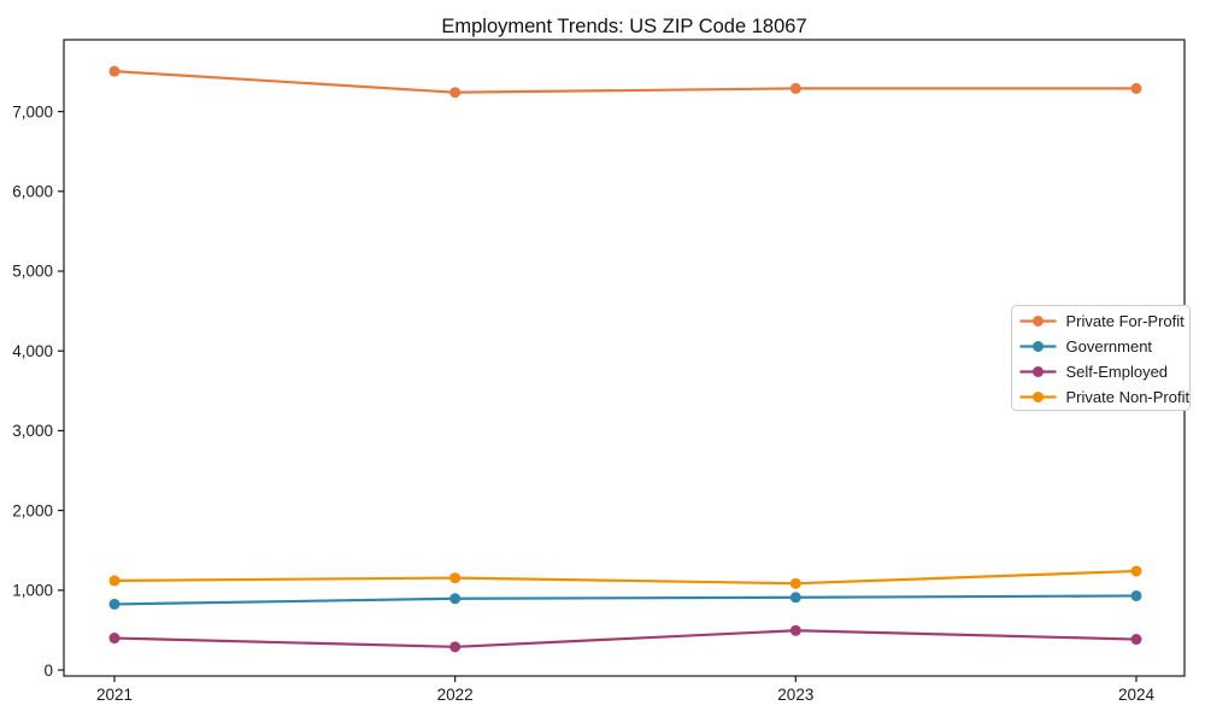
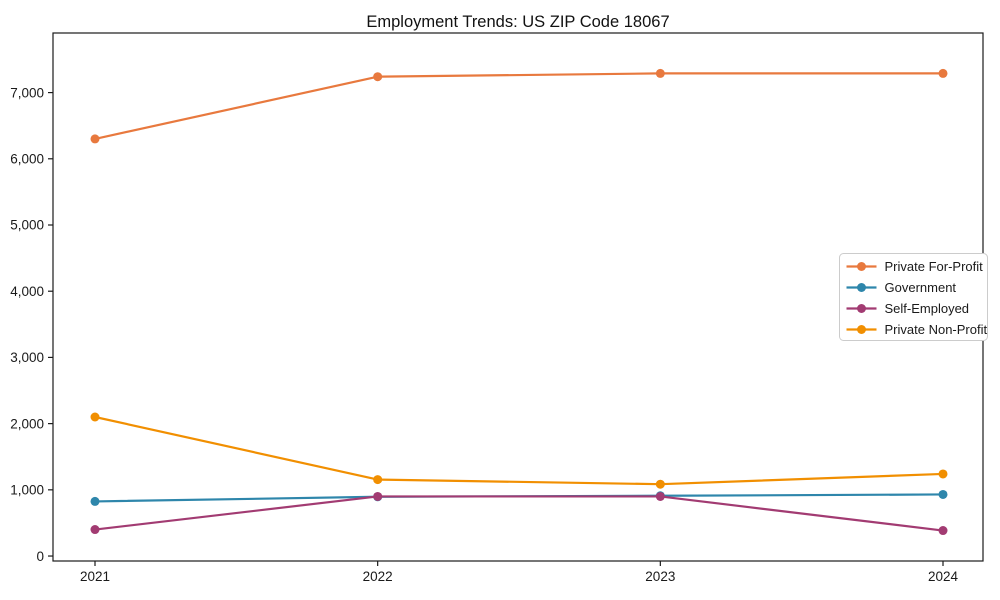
Private For-Profit/2021: 7500 -> 6300
Private Non-Profit/2021: 1100 -> 2100
Self-Employed/2022: 300 -> 900
Self-Employed/2023: 500 -> 900
